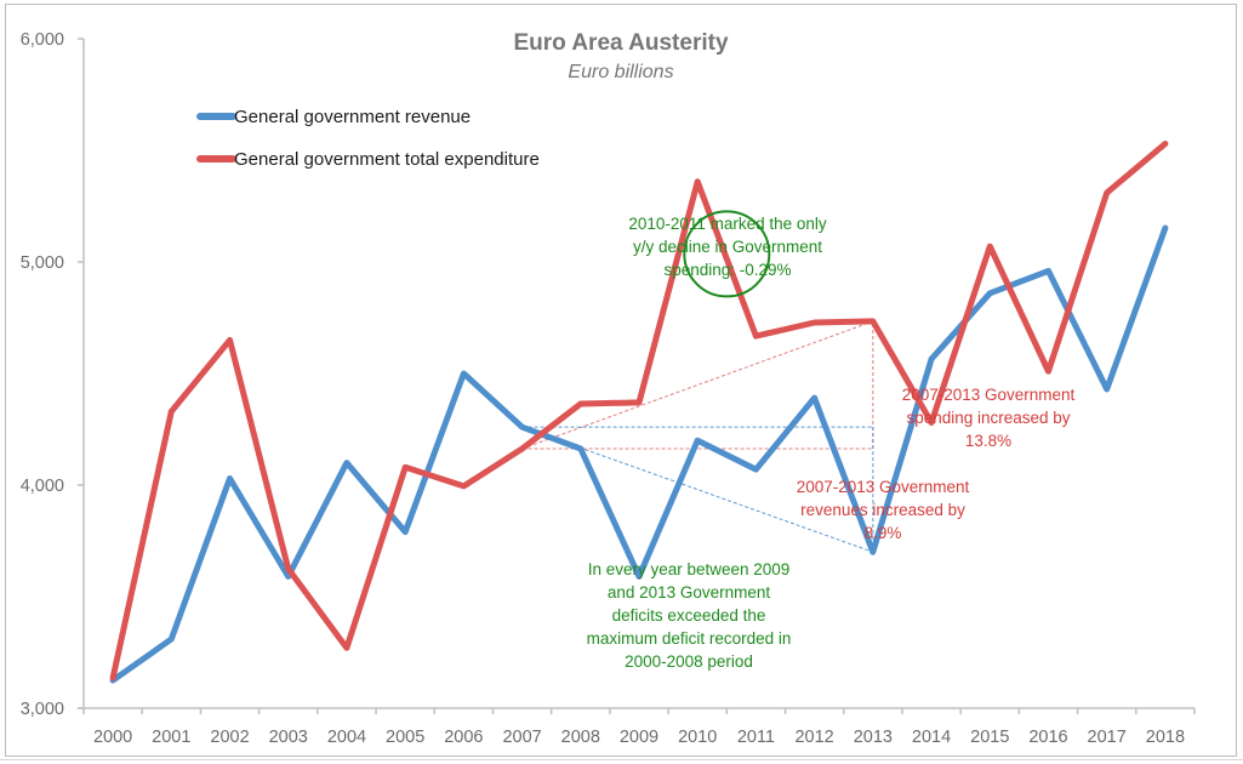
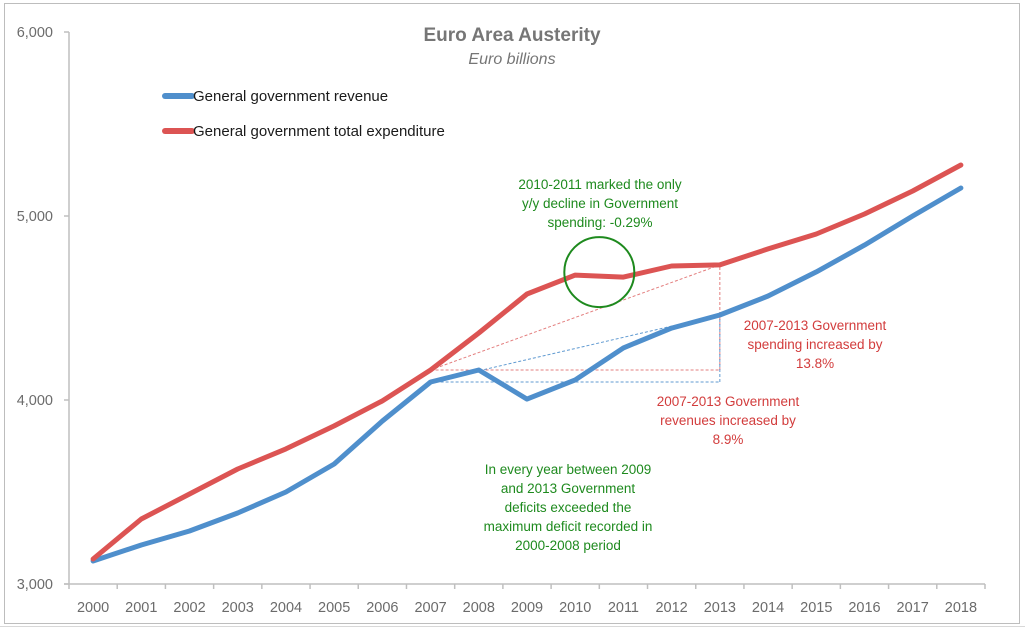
General government revenue/2001: 3310 -> 3210
General government total expenditure/2001: 4330 -> 3350
General government revenue/2002: 4030 -> 3290
General government total expenditure/2002: 4650 -> 3490
General government revenue/2003: 3590 -> 3390
General government revenue/2004: 4100 -> 3500
General government total expenditure/2004: 3270 -> 3730
General government revenue/2005: 3790 -> 3650
General government total expenditure/2005: 4080 -> 3860
General government revenue/2006: 4500 -> 3890
General government revenue/2007: 4260 -> 4100
General government revenue/2009: 3590 -> 4000
General government total expenditure/2009: 4370 -> 4580
General government revenue/2010: 4200 -> 4110
General government total expenditure/2010: 5360 -> 4680
General government revenue/2011: 4070 -> 4280
General government revenue/2013: 3700 -> 4460
General government total expenditure/2014: 4280 -> 4820
General government revenue/2015: 4860 -> 4700
General government total expenditure/2015: 5070 -> 4900
General government revenue/2016: 4960 -> 4840
General government total expenditure/2016: 4510 -> 5010
General government revenue/2017: 4430 -> 5000
General government total expenditure/2017: 5310 -> 5140
General government total expenditure/2018: 5530 -> 5280
